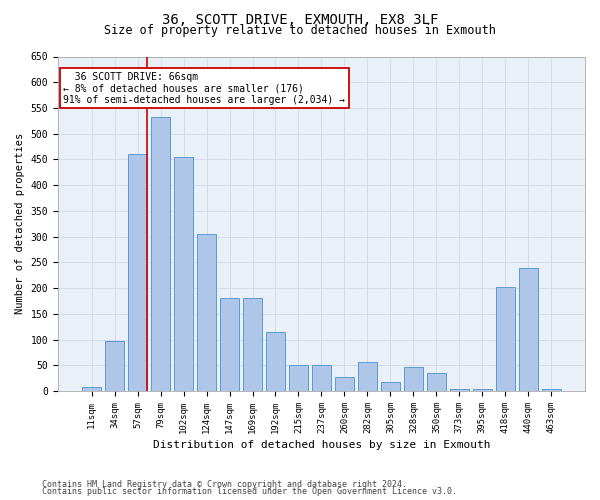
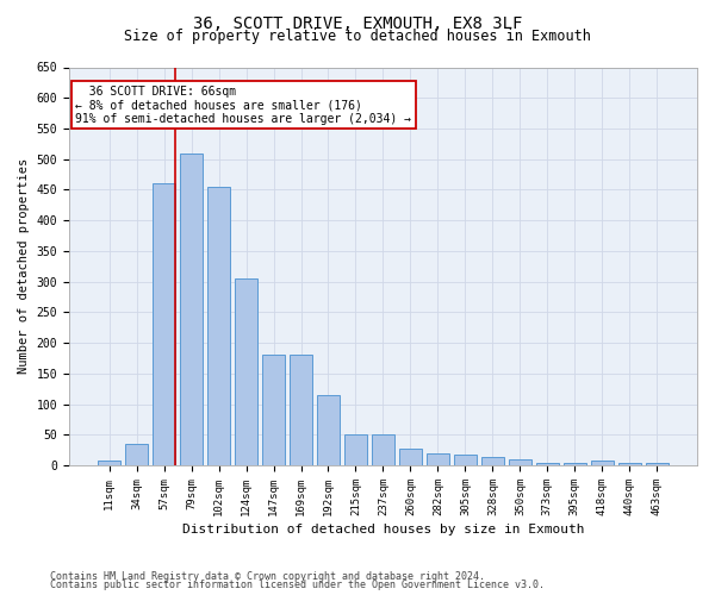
34sqm: 98 -> 35
79sqm: 532 -> 510
282sqm: 56 -> 20
328sqm: 46 -> 13
350sqm: 36 -> 10
418sqm: 202 -> 7
440sqm: 240 -> 5
